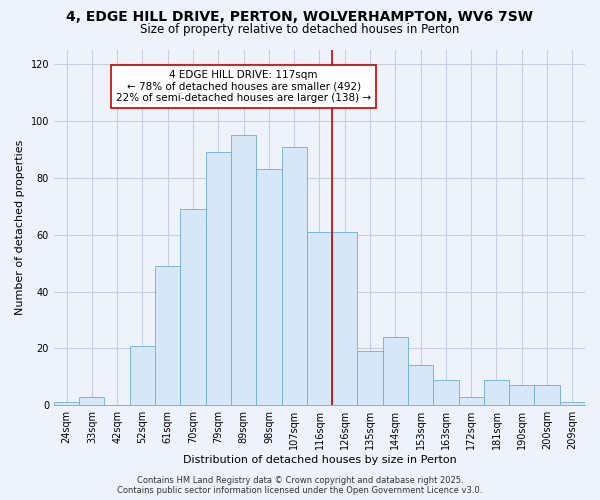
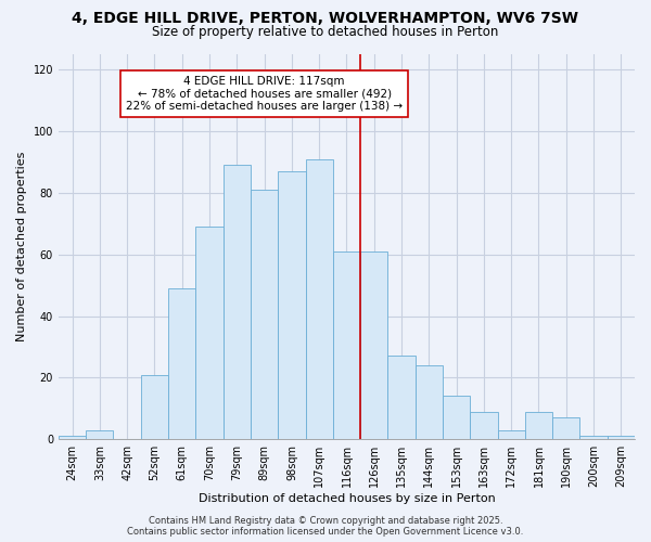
89sqm: 95 -> 81
98sqm: 83 -> 87
135sqm: 19 -> 27
200sqm: 7 -> 1
